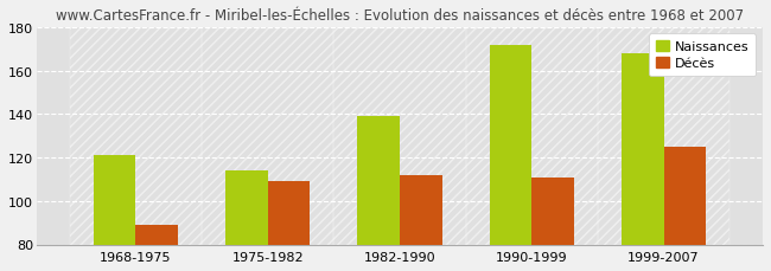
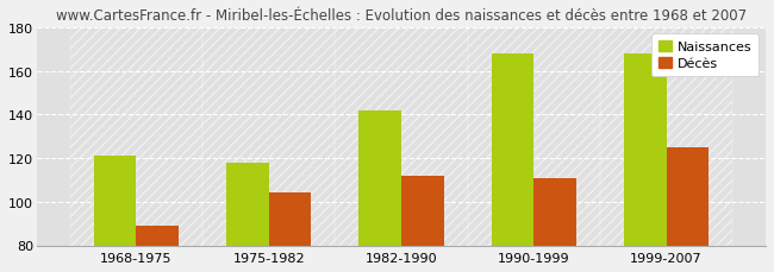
Naissances/1975-1982: 114 -> 118
Décès/1975-1982: 109 -> 104
Naissances/1982-1990: 139 -> 142
Naissances/1990-1999: 172 -> 168
